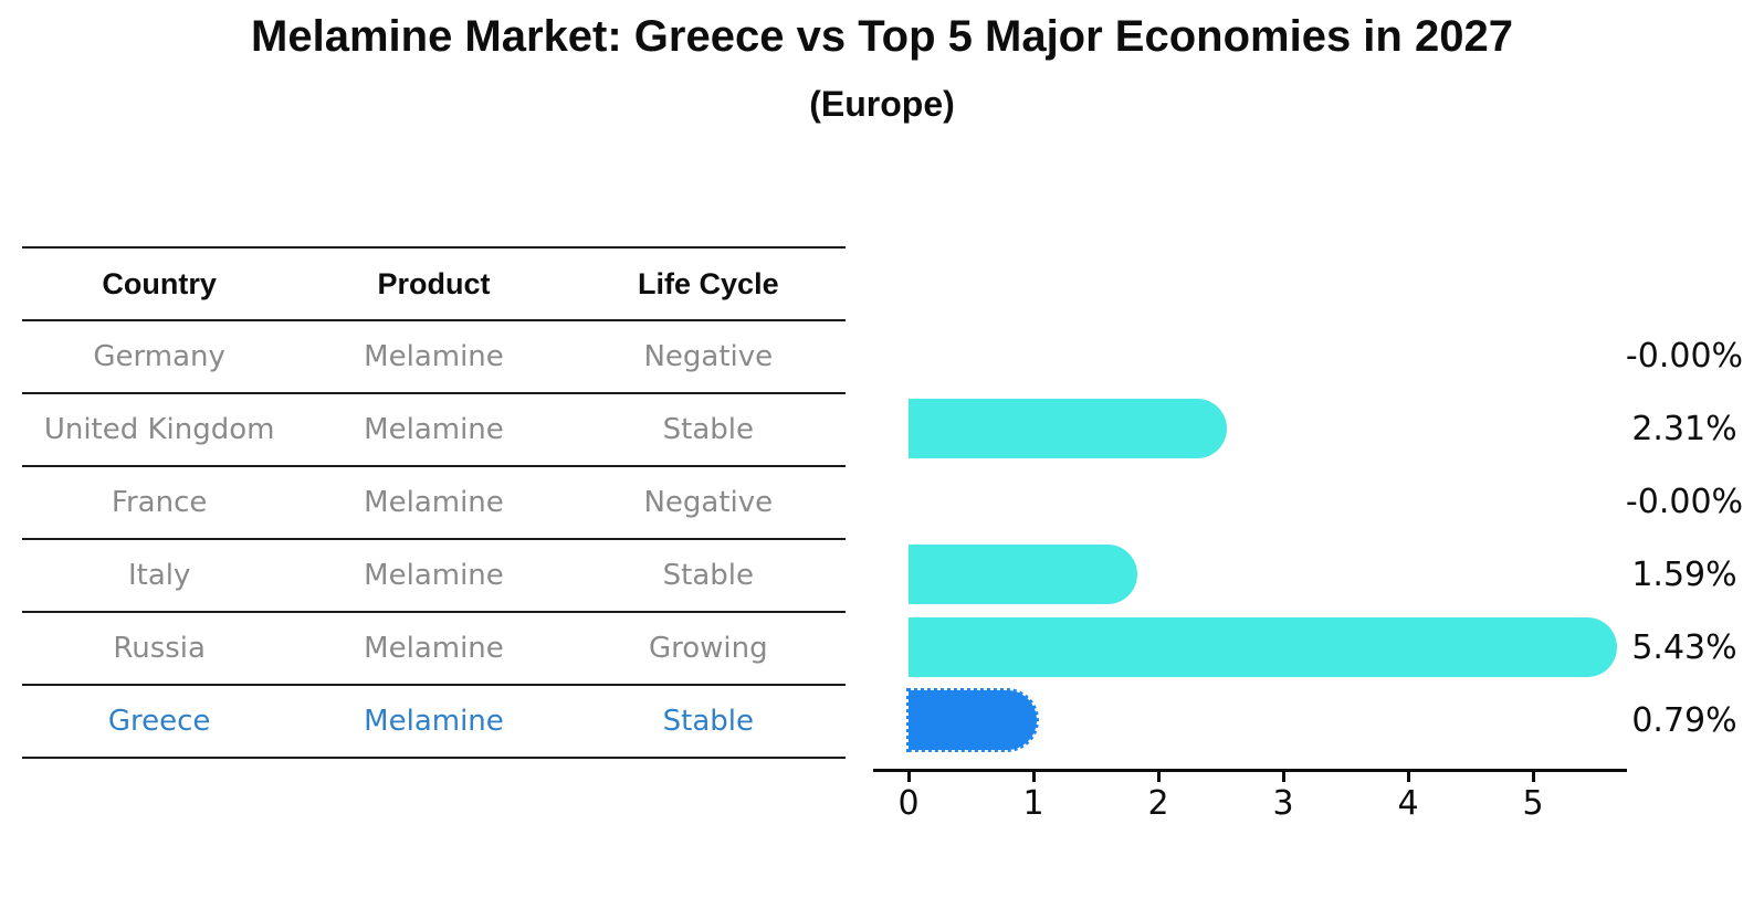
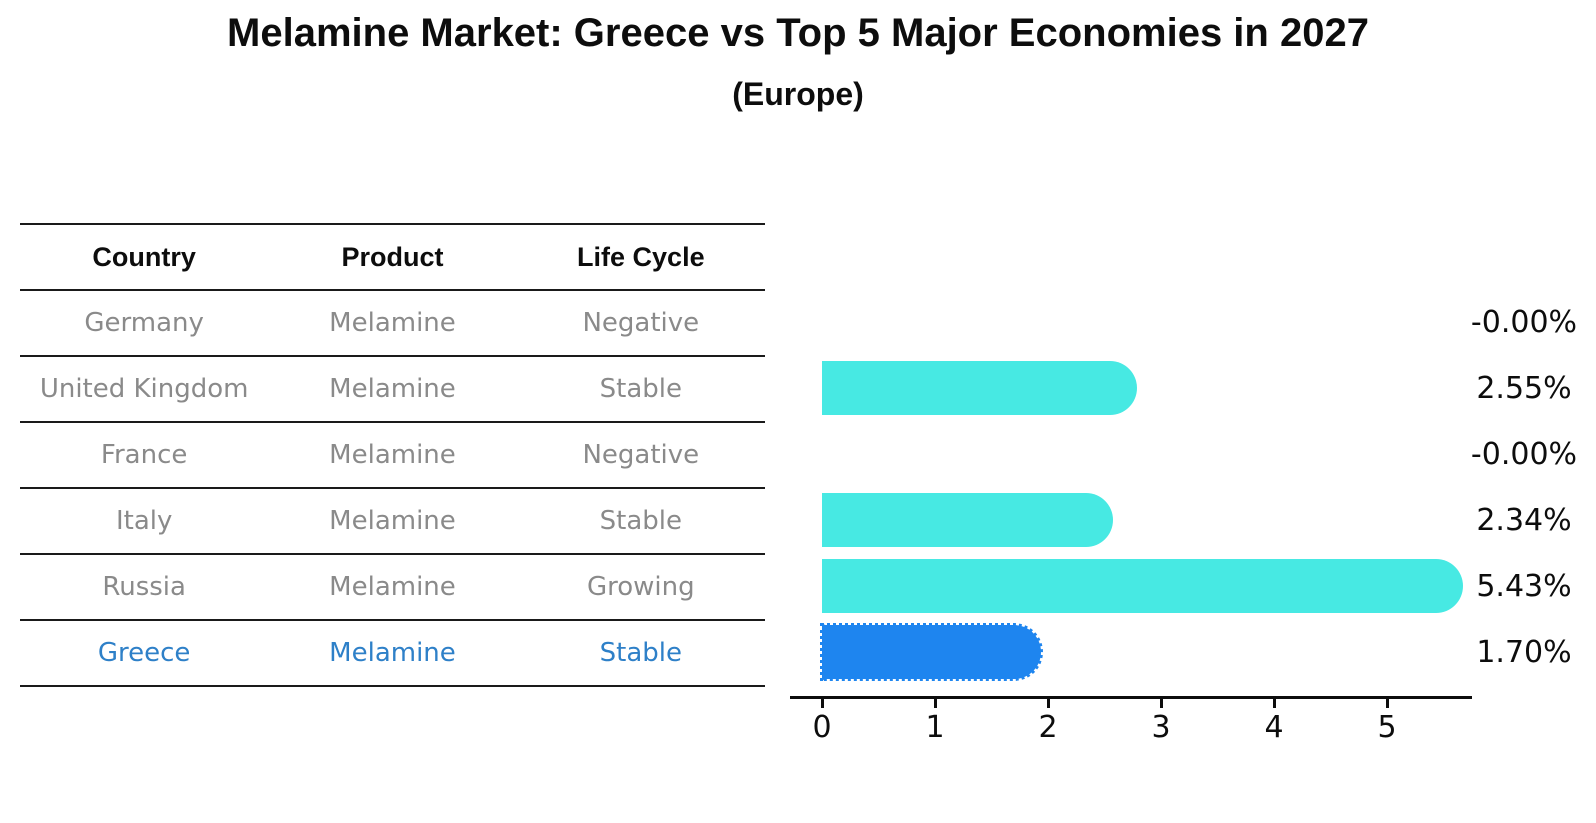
United Kingdom: 2.31% -> 2.55%
Italy: 1.59% -> 2.34%
Greece: 0.79% -> 1.70%
